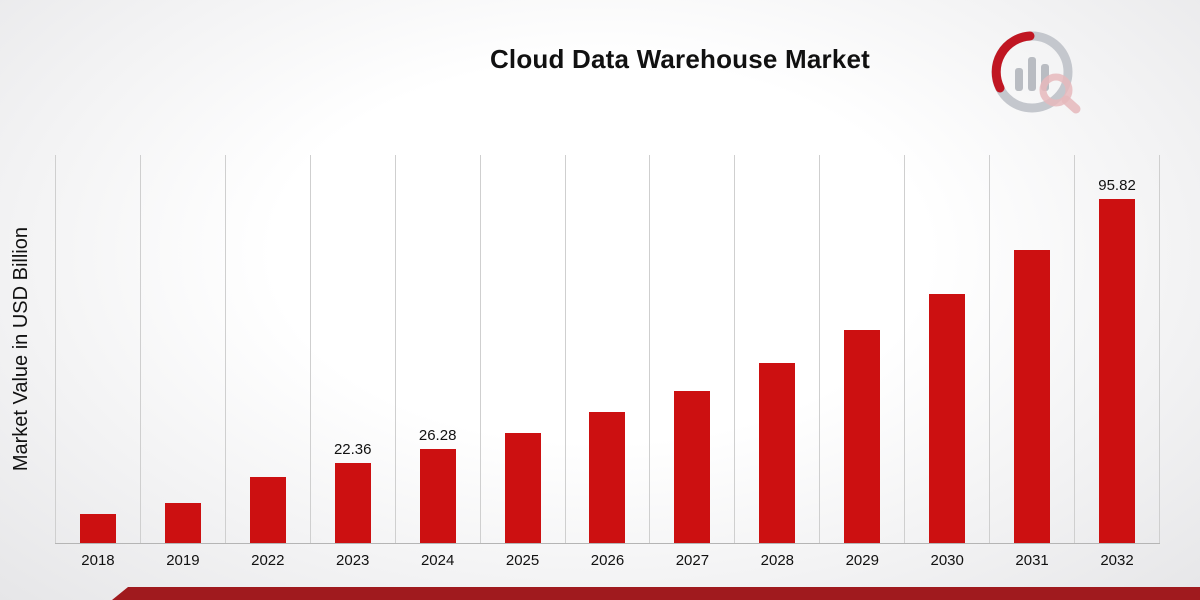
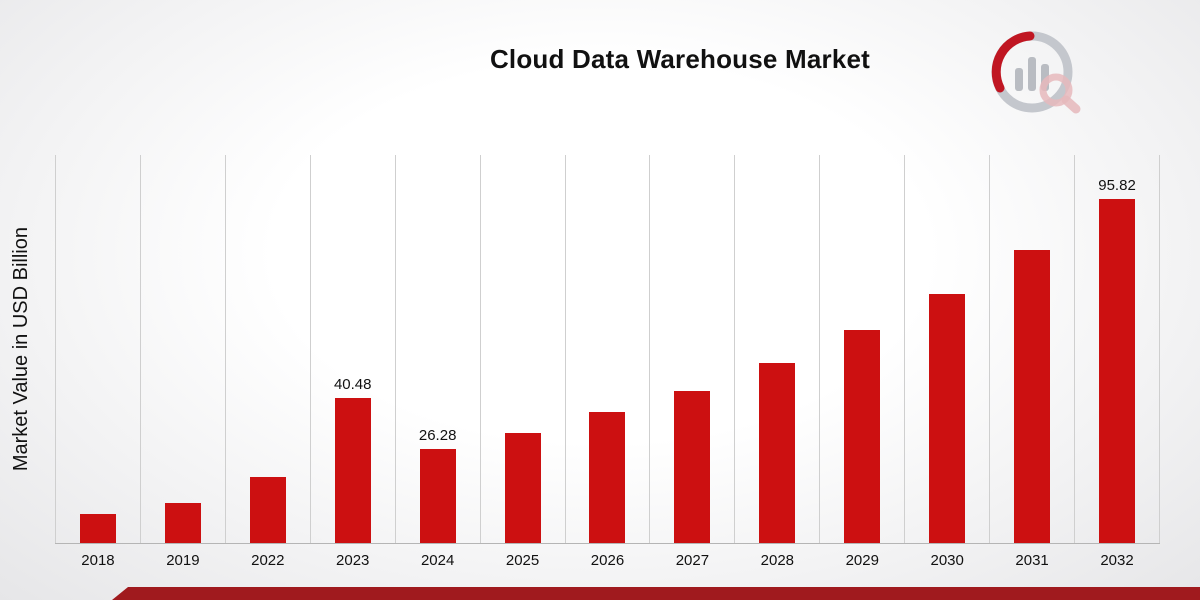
2023: 22.36 -> 40.48
